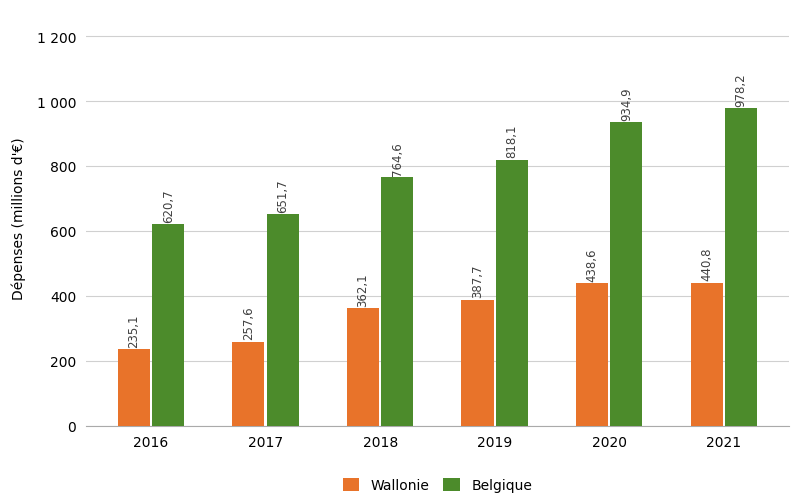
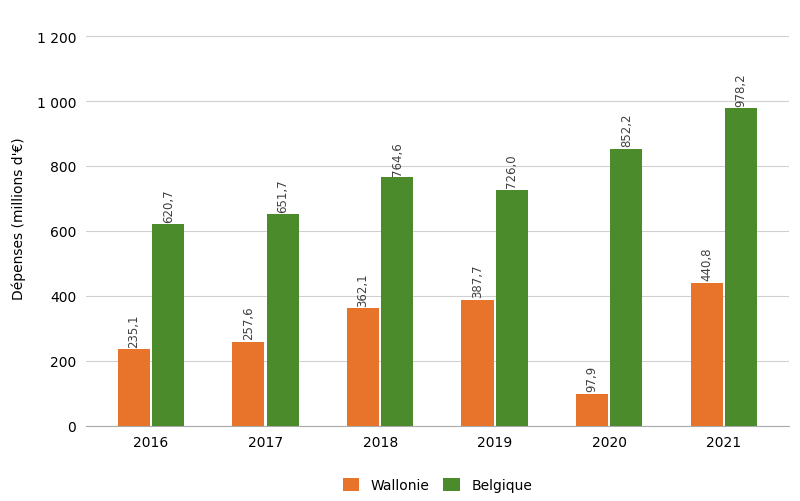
Belgique/2019: 818,1 -> 726,0
Wallonie/2020: 438,6 -> 97,9
Belgique/2020: 934,9 -> 852,2
